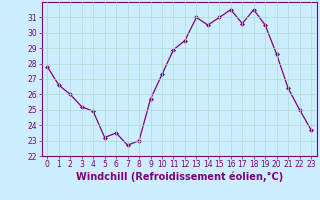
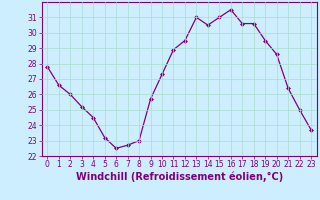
4: 24.9 -> 24.5
6: 23.5 -> 22.5
18: 31.5 -> 30.6
19: 30.5 -> 29.5
